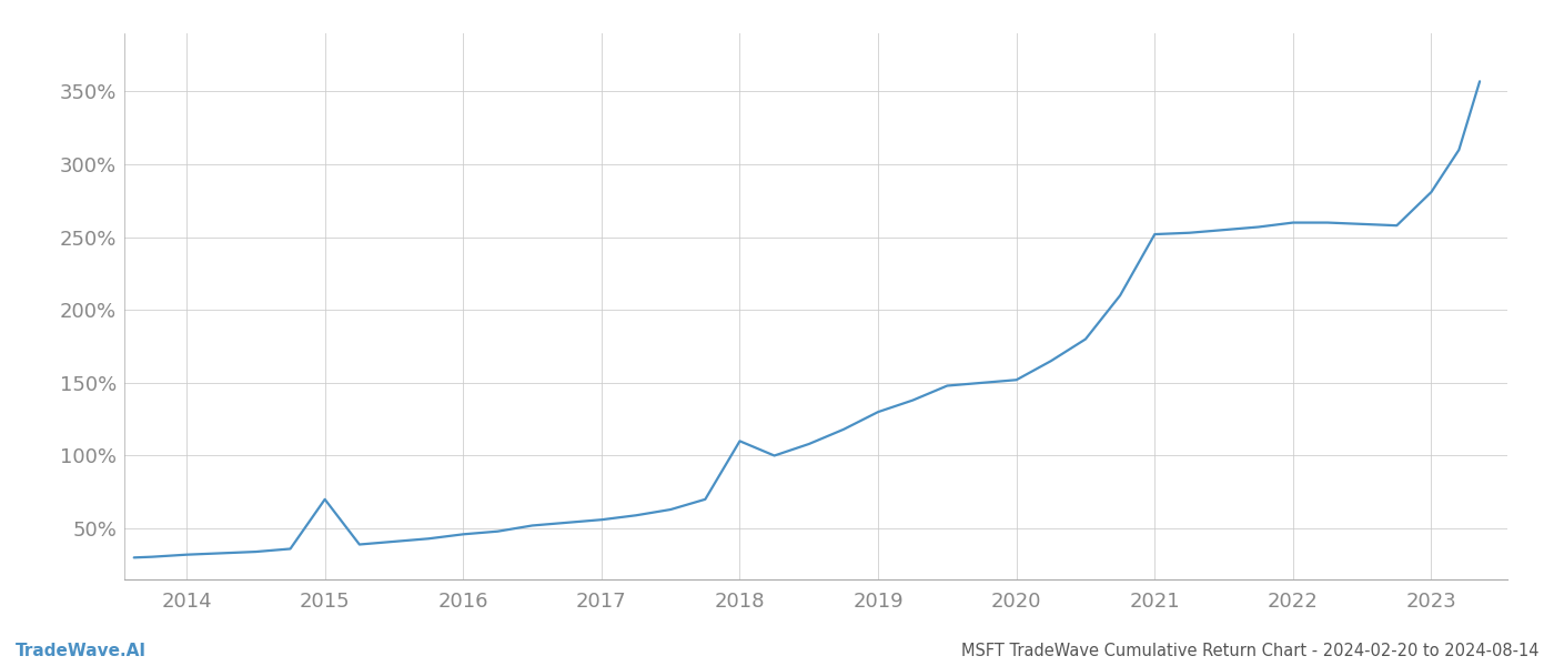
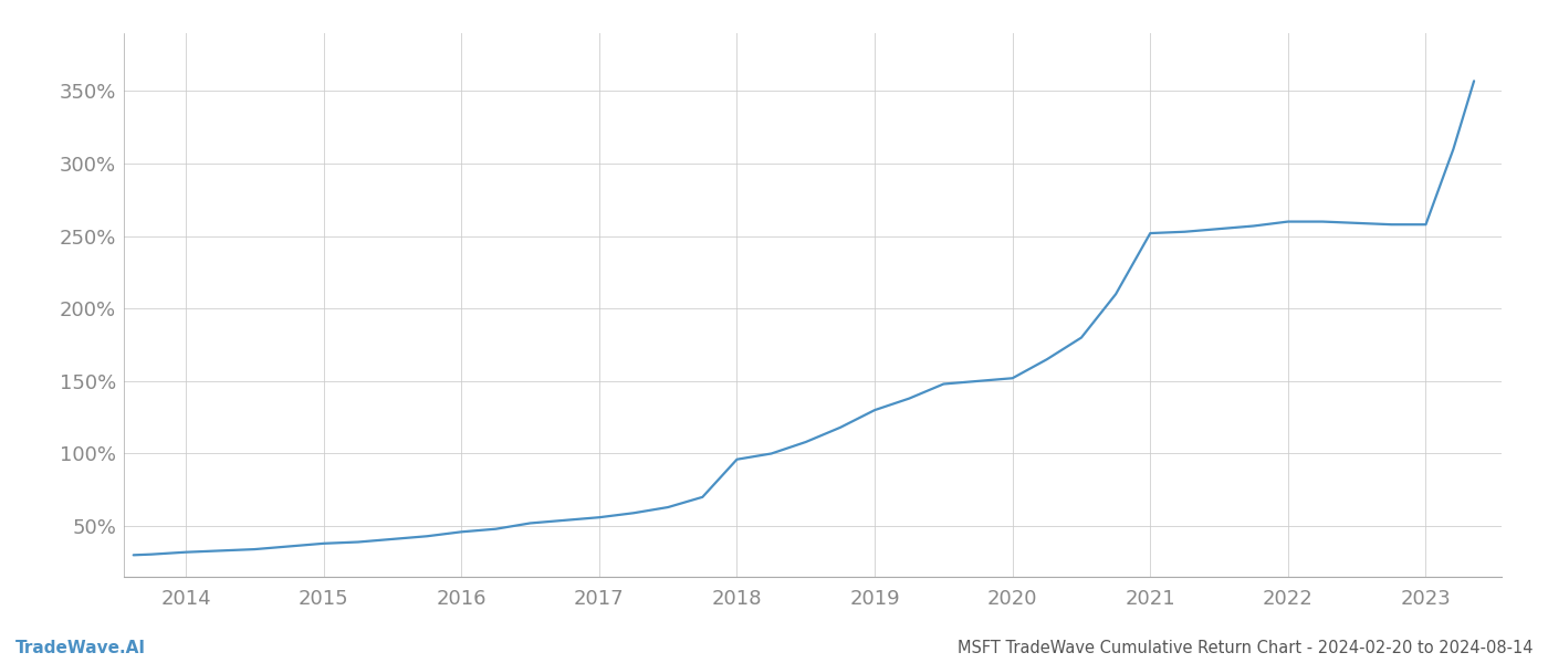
2015: 70% -> 38%
2018: 110% -> 96%
2023: 281% -> 258%
